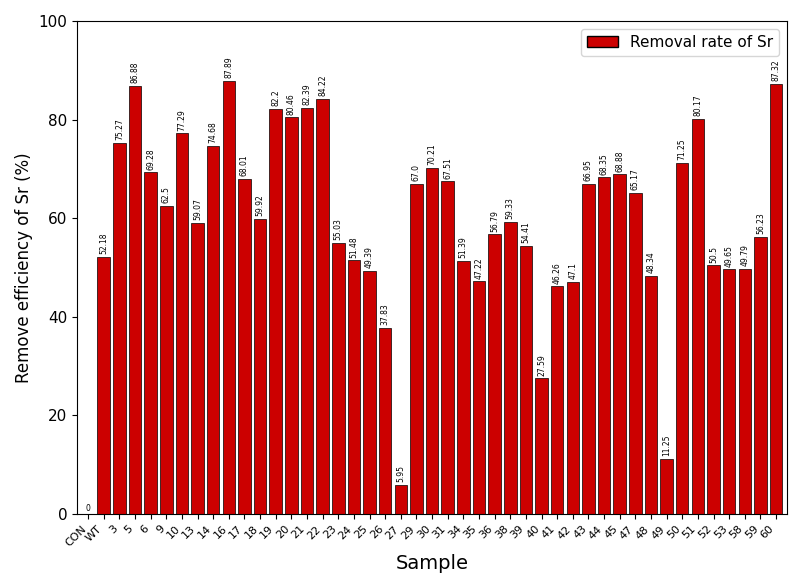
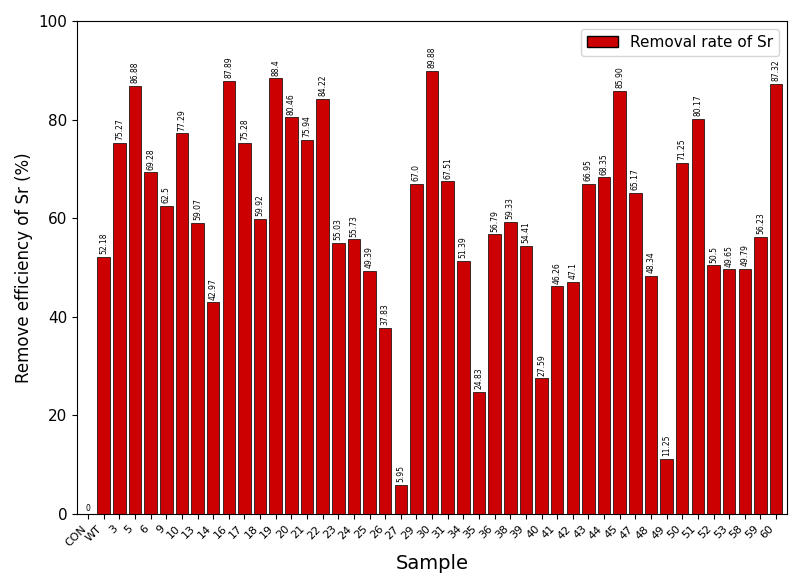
14: 74.68 -> 42.97
17: 68.01 -> 75.28
19: 82.2 -> 88.4
21: 82.39 -> 75.94
24: 51.48 -> 55.73
30: 70.21 -> 89.88
35: 47.22 -> 24.83
45: 68.88 -> 85.90
